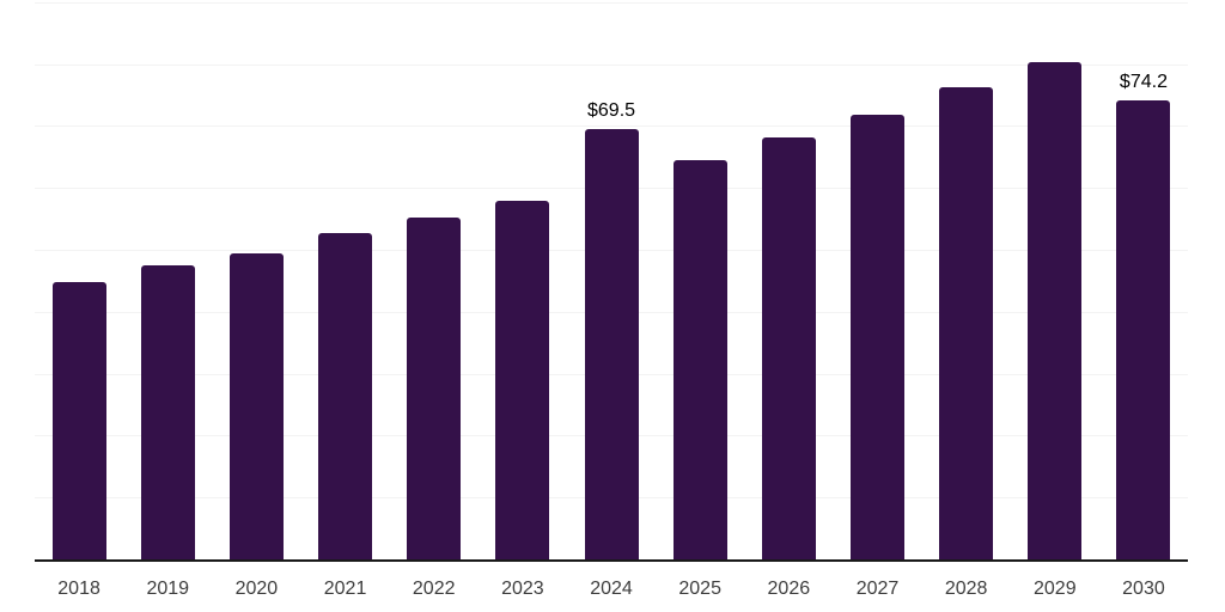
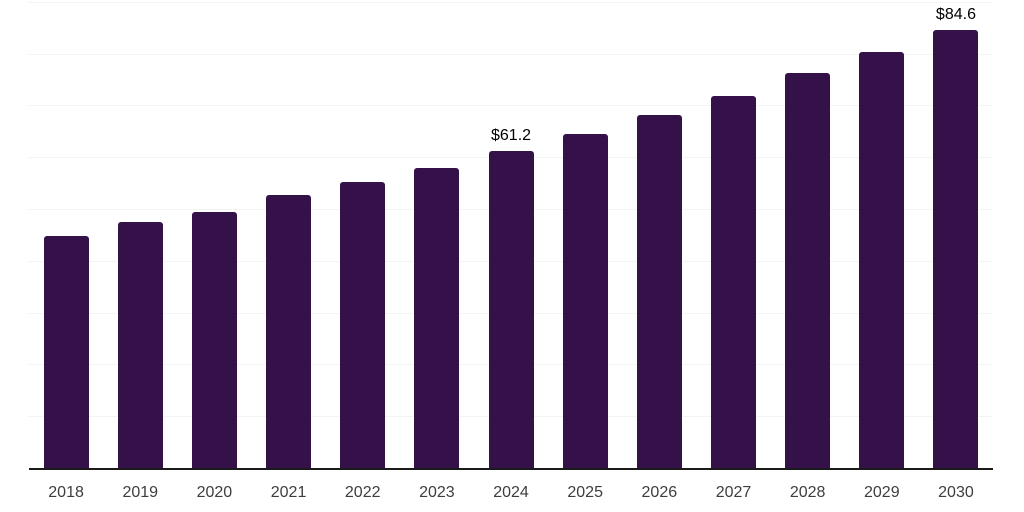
2024: $69.5 -> $61.2
2030: $74.2 -> $84.6
